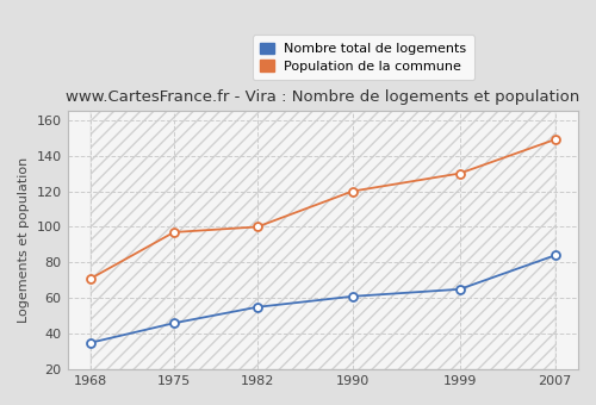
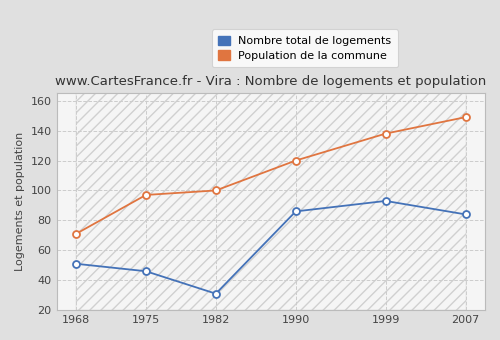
Nombre total de logements/1968: 35 -> 51
Nombre total de logements/1982: 55 -> 31
Nombre total de logements/1990: 61 -> 86
Nombre total de logements/1999: 65 -> 93
Population de la commune/1999: 130 -> 138
